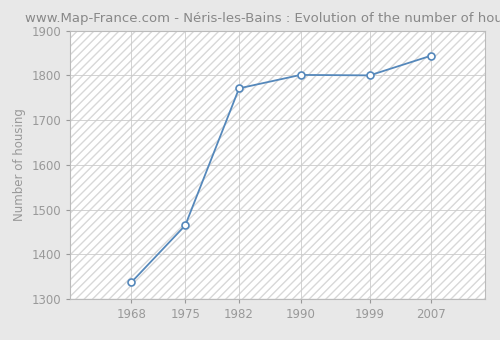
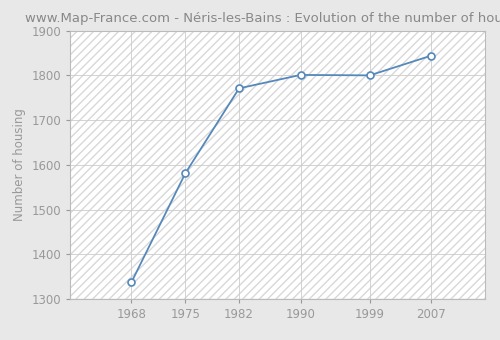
1975: 1465 -> 1581
